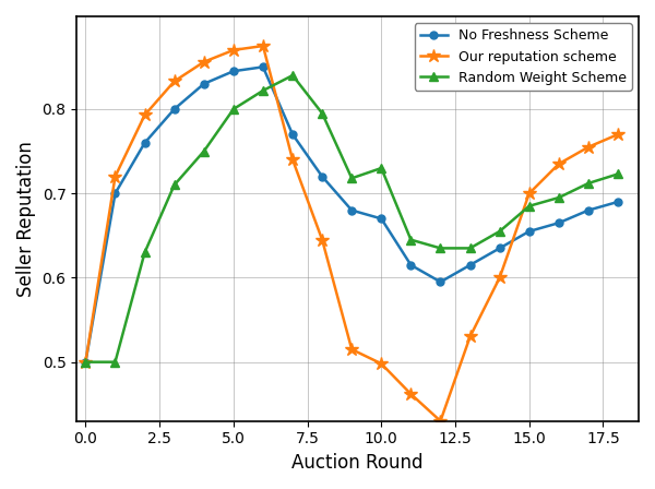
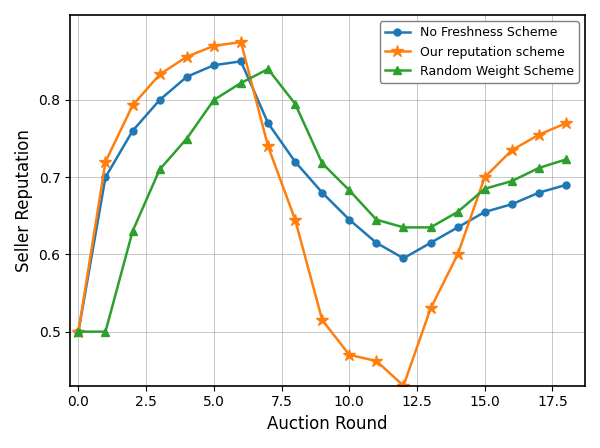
No Freshness Scheme/10.0: 0.670 -> 0.645
Our reputation scheme/10.0: 0.498 -> 0.470
Random Weight Scheme/10.0: 0.730 -> 0.683
